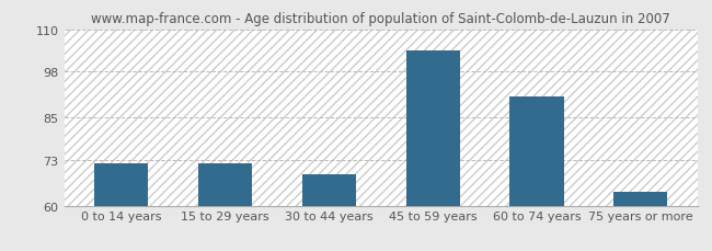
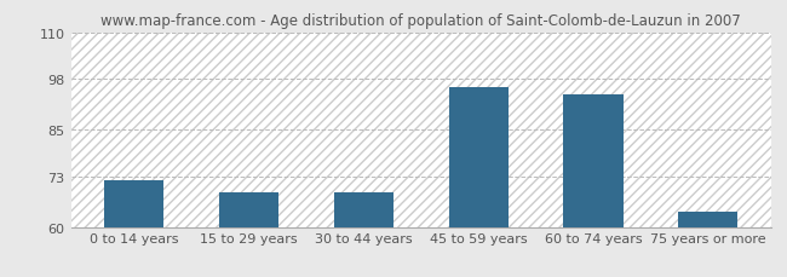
15 to 29 years: 72 -> 69
45 to 59 years: 104 -> 96
60 to 74 years: 91 -> 94
